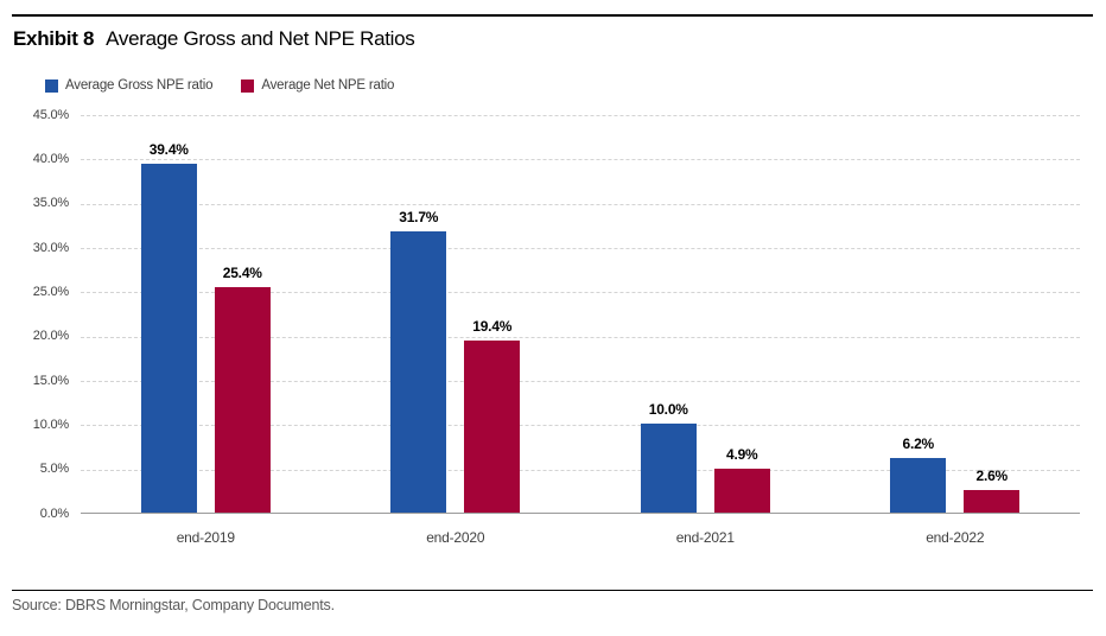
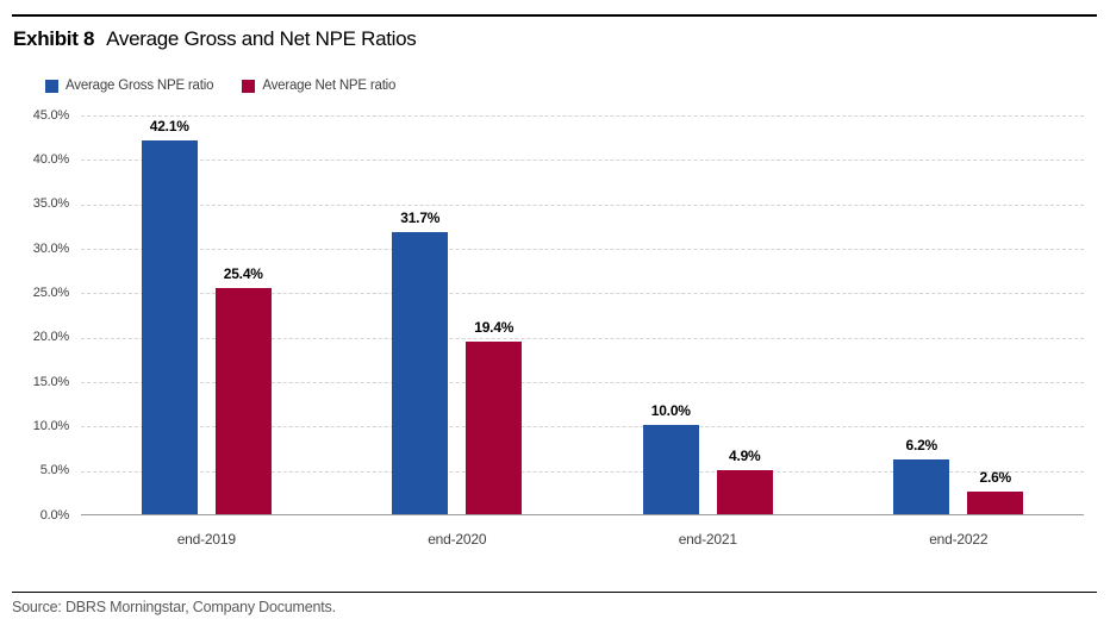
Average Gross NPE ratio/end-2019: 39.4% -> 42.1%
